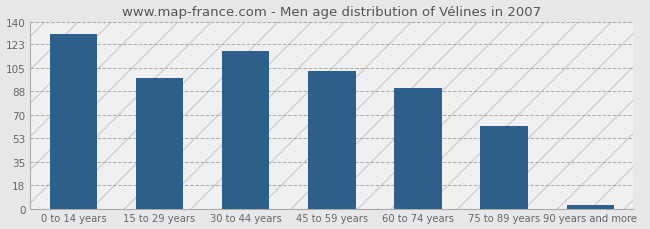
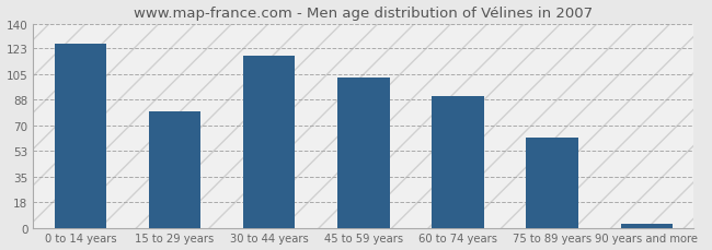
0 to 14 years: 131 -> 126
15 to 29 years: 98 -> 80
